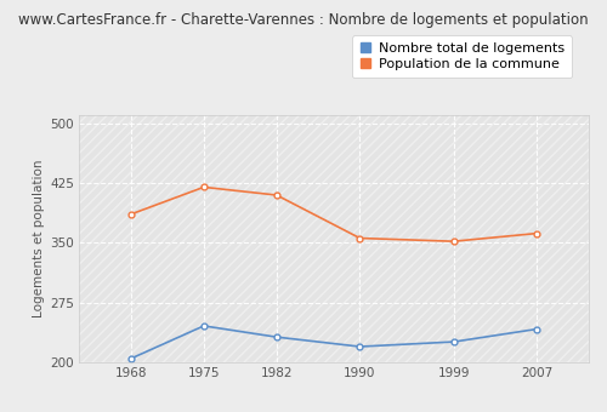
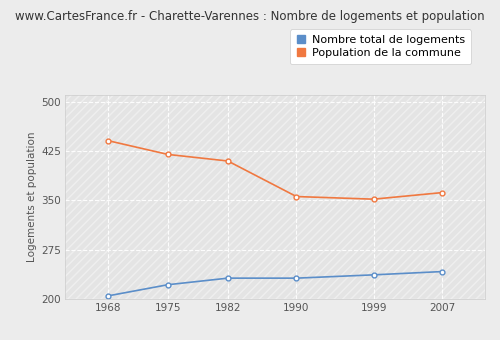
Population de la commune/1968: 386 -> 441
Nombre total de logements/1975: 246 -> 222
Nombre total de logements/1990: 220 -> 232
Nombre total de logements/1999: 226 -> 237
